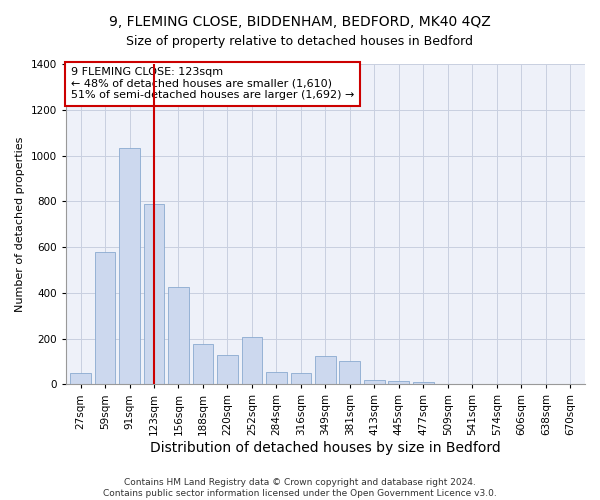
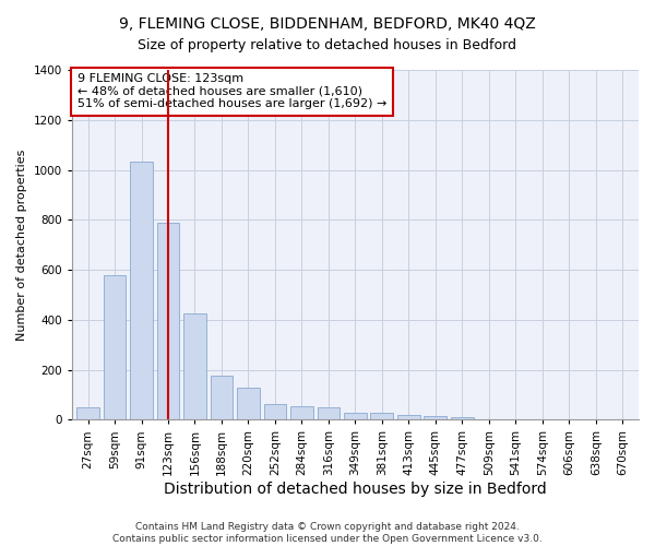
252sqm: 205 -> 62
349sqm: 125 -> 28
381sqm: 100 -> 28
